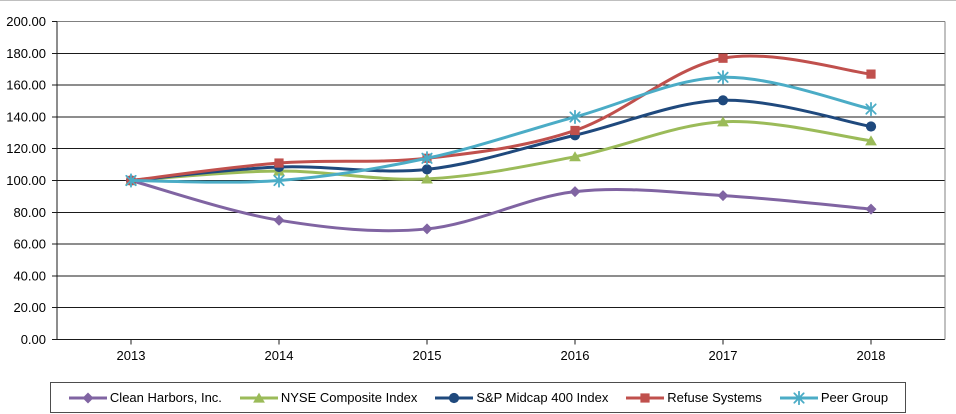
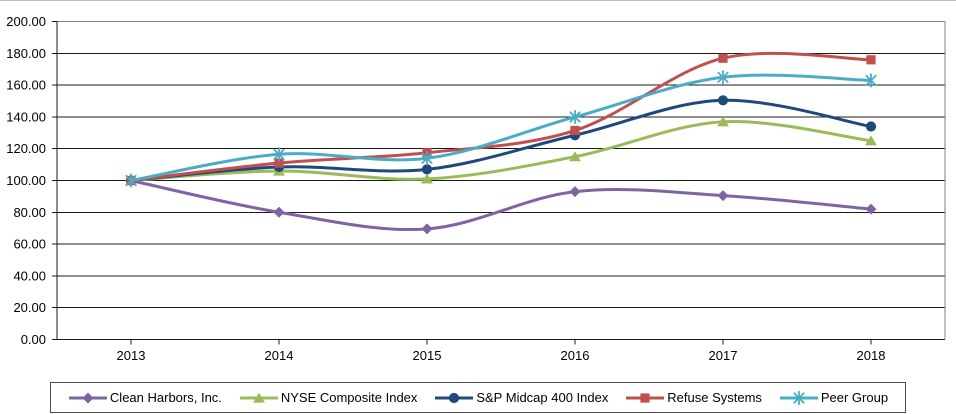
Clean Harbors, Inc./2014: 75 -> 80
Peer Group/2014: 100 -> 116
Refuse Systems/2015: 114 -> 118
Refuse Systems/2018: 167 -> 176
Peer Group/2018: 145 -> 163
